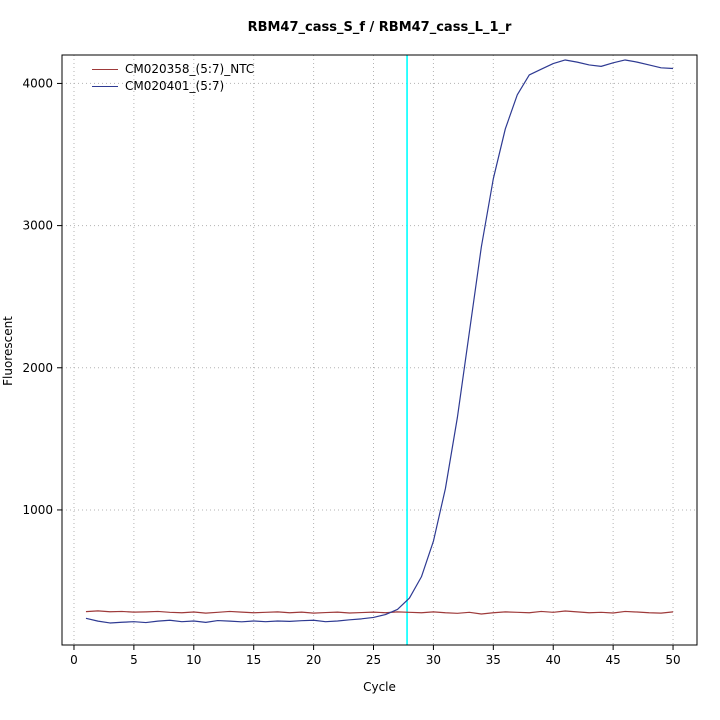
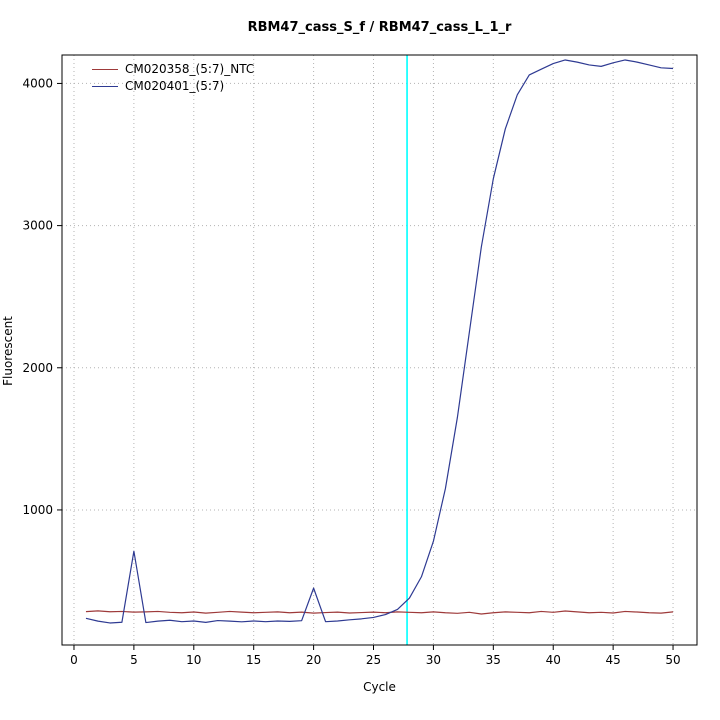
CM020401_(5:7)/5: 210 -> 710
CM020401_(5:7)/20: 220 -> 450
